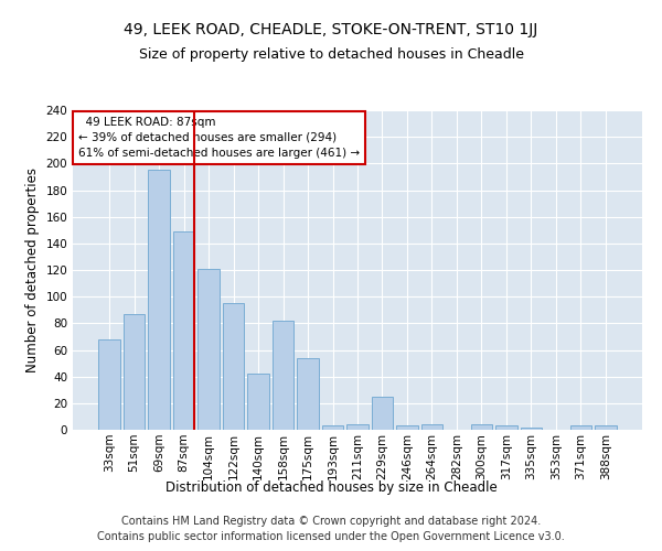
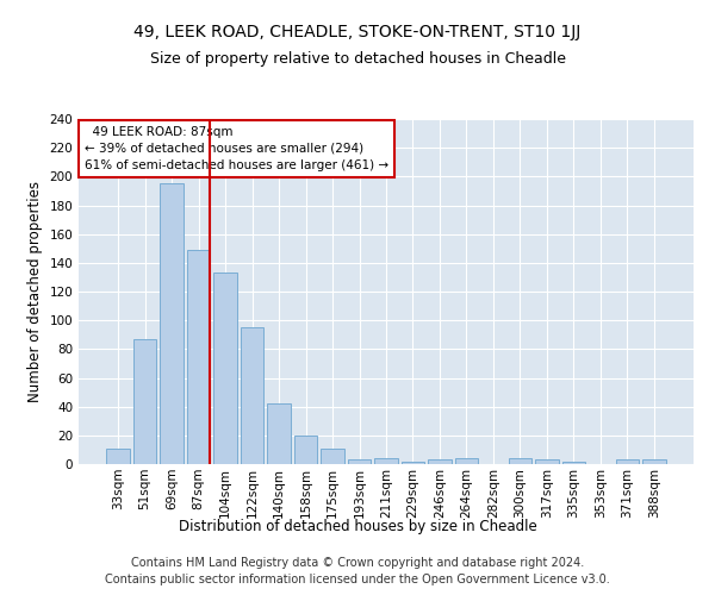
33sqm: 68 -> 11
104sqm: 121 -> 133
158sqm: 82 -> 20
175sqm: 54 -> 11
229sqm: 25 -> 2
